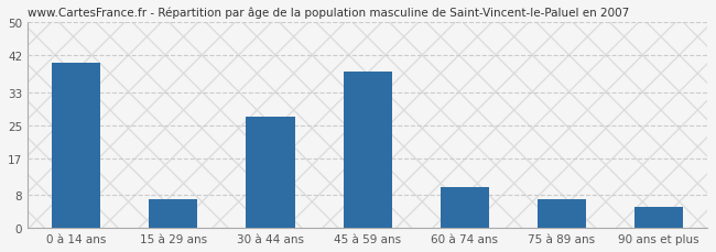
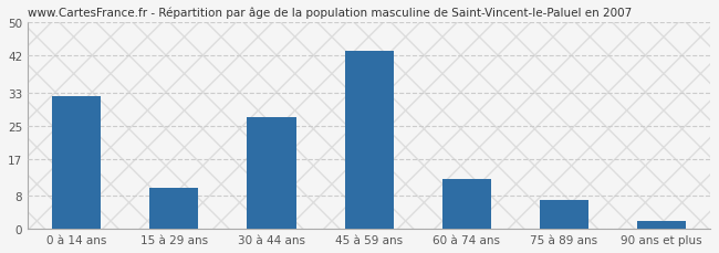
0 à 14 ans: 40 -> 32
15 à 29 ans: 7 -> 10
45 à 59 ans: 38 -> 43
60 à 74 ans: 10 -> 12
90 ans et plus: 5 -> 2
